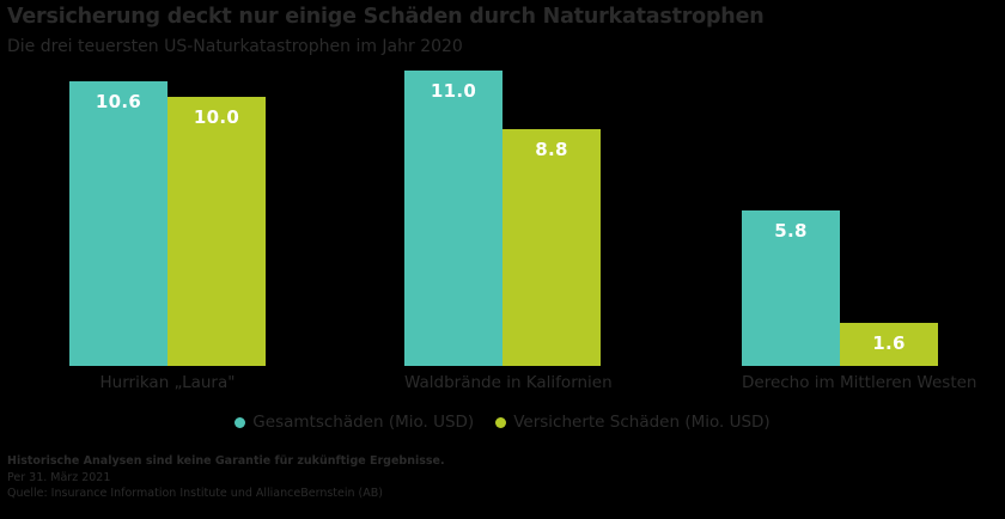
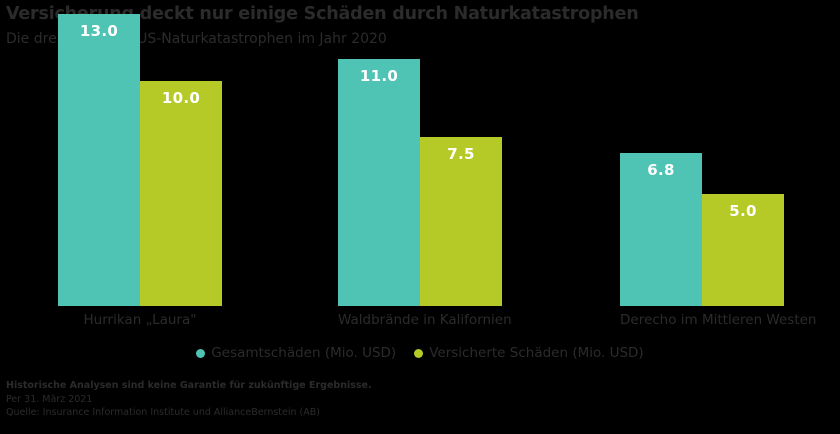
Gesamtschäden (Mio. USD)/Hurrikan „Laura": 10.6 -> 13.0
Versicherte Schäden (Mio. USD)/Waldbrände in Kalifornien: 8.8 -> 7.5
Gesamtschäden (Mio. USD)/Derecho im Mittleren Westen: 5.8 -> 6.8
Versicherte Schäden (Mio. USD)/Derecho im Mittleren Westen: 1.6 -> 5.0
